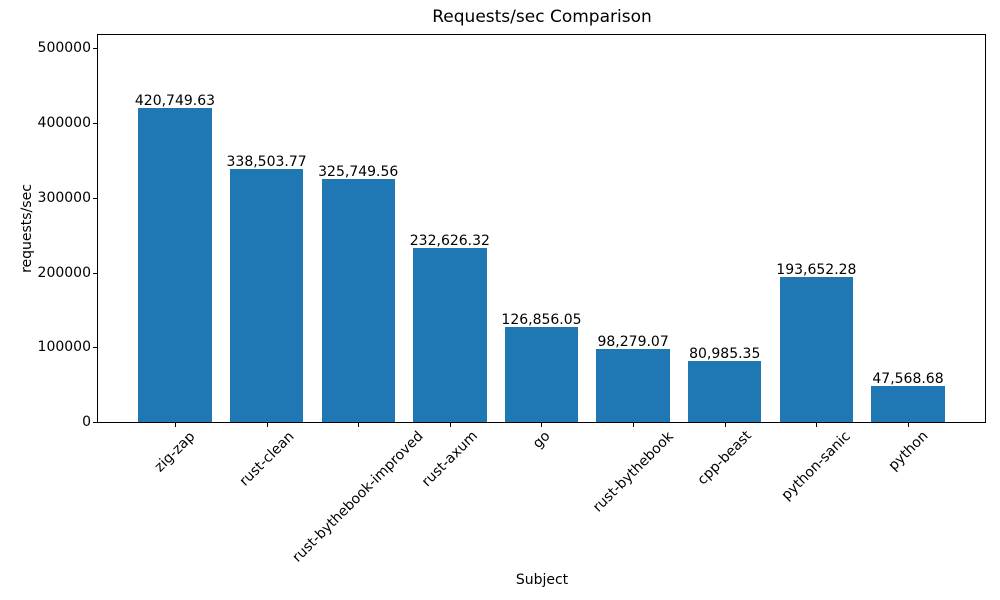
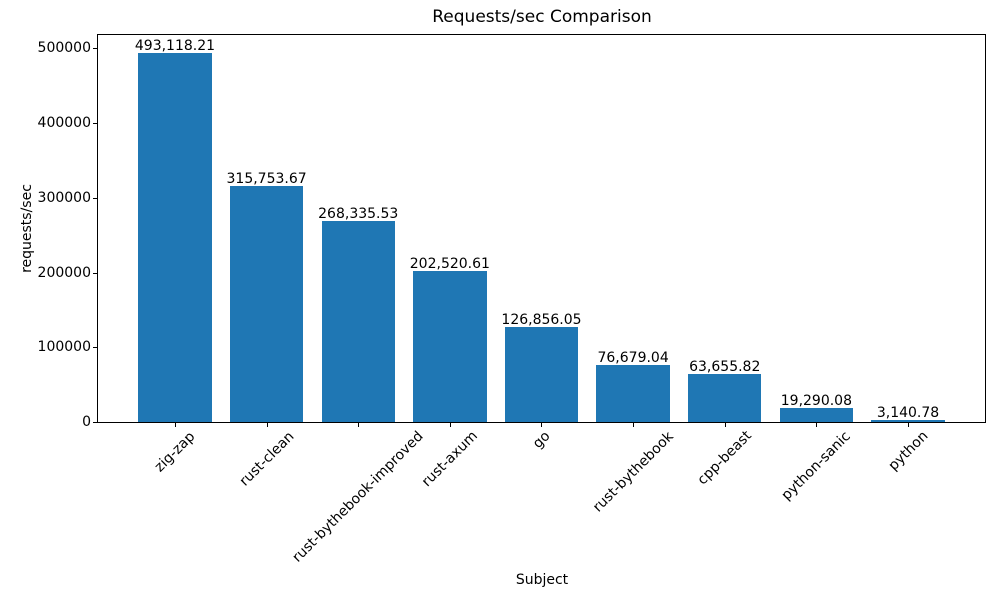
zig-zap: 420,749.63 -> 493,118.21
rust-clean: 338,503.77 -> 315,753.67
rust-bythebook-improved: 325,749.56 -> 268,335.53
rust-axum: 232,626.32 -> 202,520.61
rust-bythebook: 98,279.07 -> 76,679.04
cpp-beast: 80,985.35 -> 63,655.82
python-sanic: 193,652.28 -> 19,290.08
python: 47,568.68 -> 3,140.78
